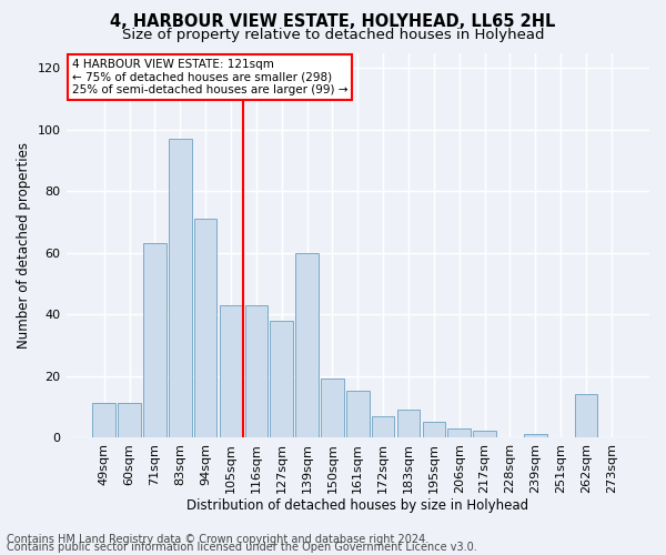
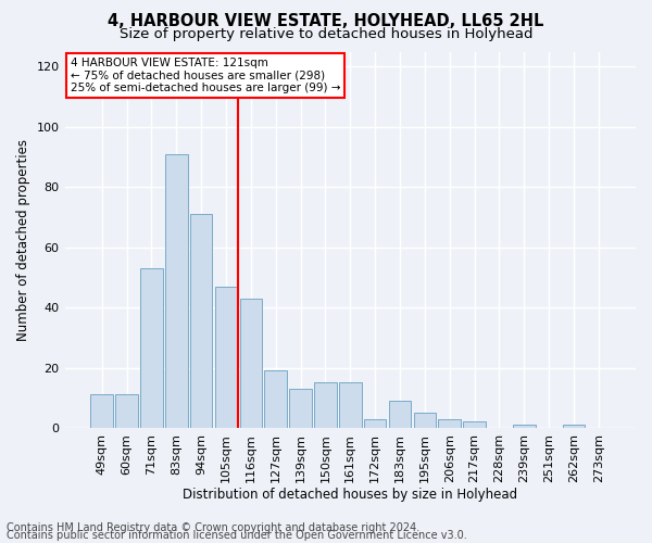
71sqm: 63 -> 53
83sqm: 97 -> 91
105sqm: 43 -> 47
127sqm: 38 -> 19
139sqm: 60 -> 13
150sqm: 19 -> 15
172sqm: 7 -> 3
262sqm: 14 -> 1
